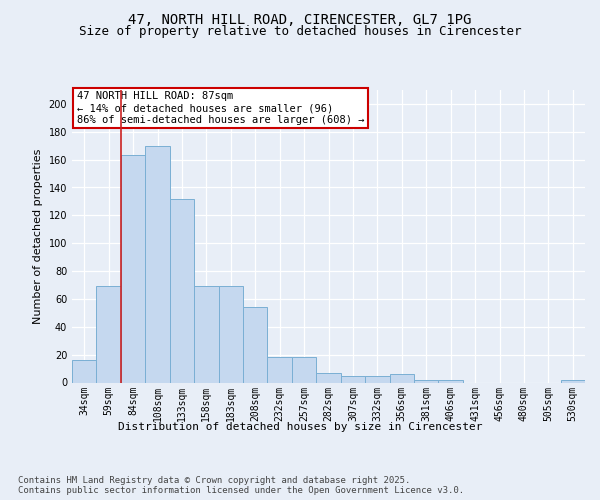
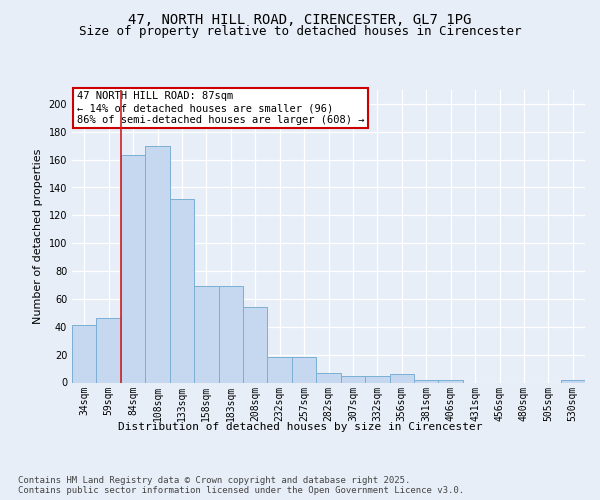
34sqm: 16 -> 41
59sqm: 69 -> 46
